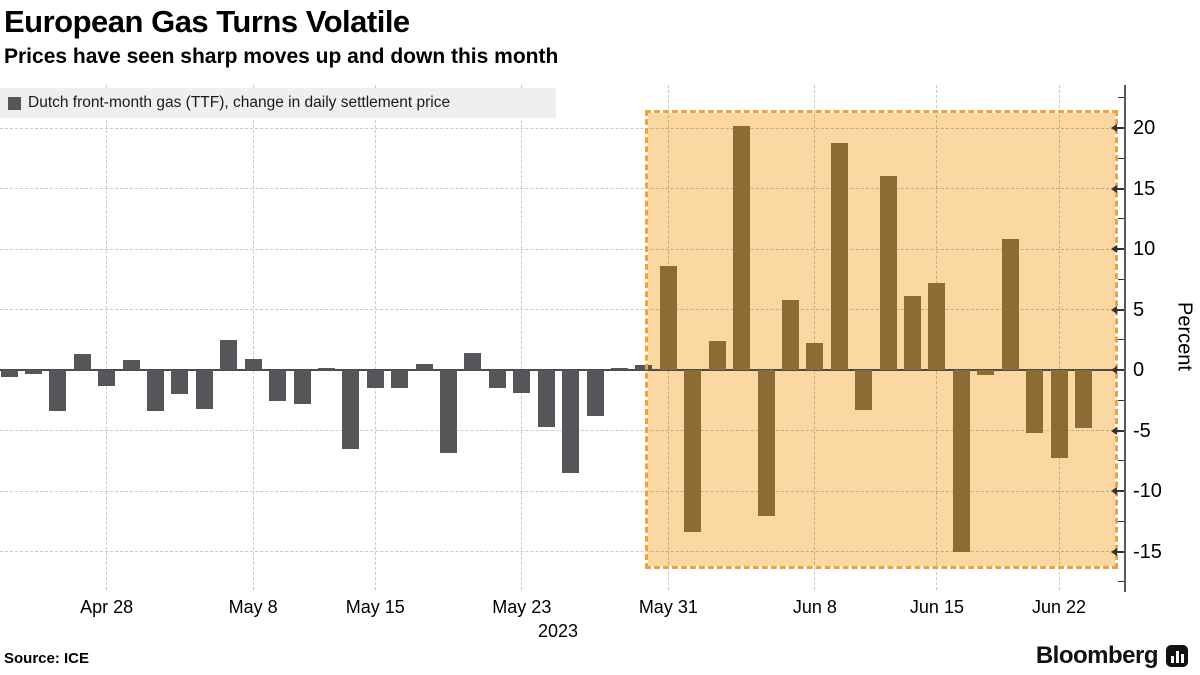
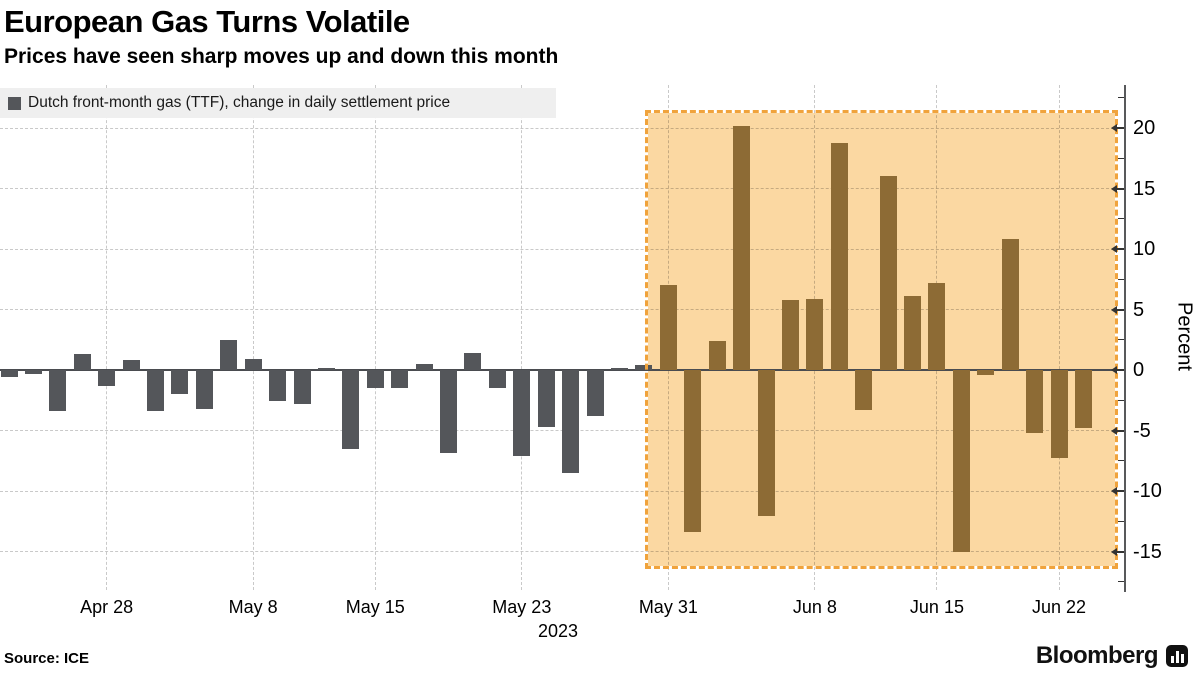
May 23: -1.9 -> -7.1
May 31: 8.6 -> 7.0
Jun 8: 2.2 -> 5.9
